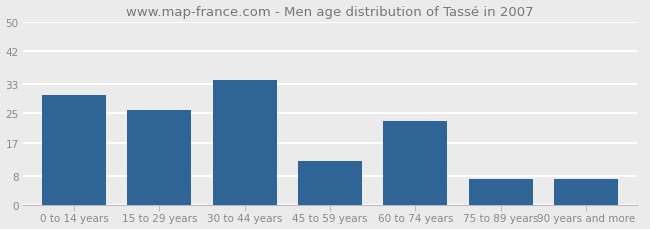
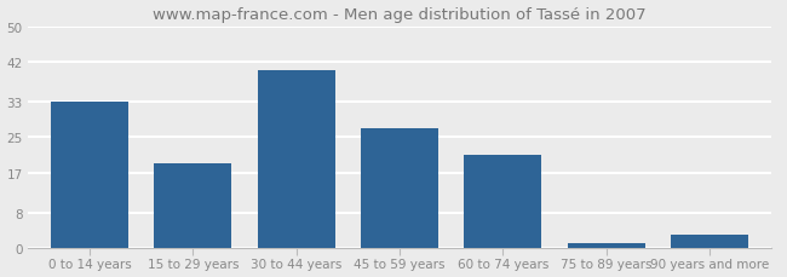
0 to 14 years: 30 -> 33
15 to 29 years: 26 -> 19
30 to 44 years: 34 -> 40
45 to 59 years: 12 -> 27
60 to 74 years: 23 -> 21
75 to 89 years: 7 -> 1
90 years and more: 7 -> 3
